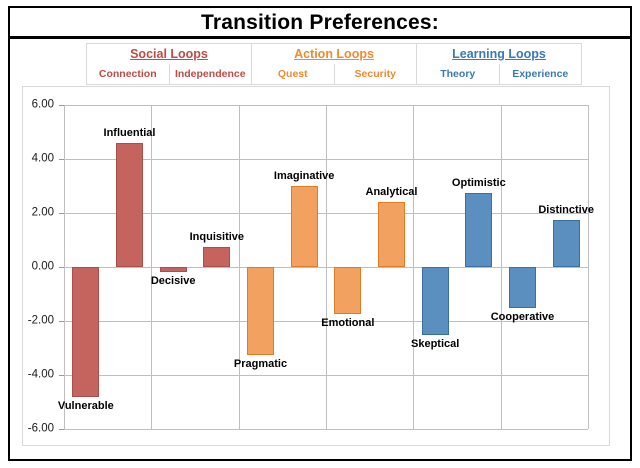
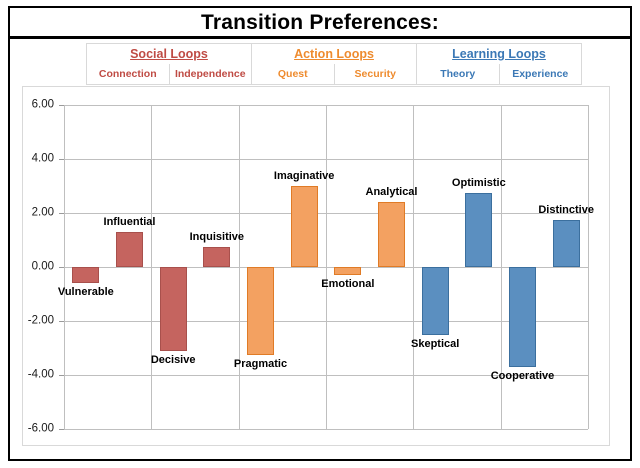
Vulnerable: -4.8 -> -0.6
Influential: 4.6 -> 1.3
Decisive: -0.2 -> -3.1
Emotional: -1.8 -> -0.3
Cooperative: -1.5 -> -3.7
